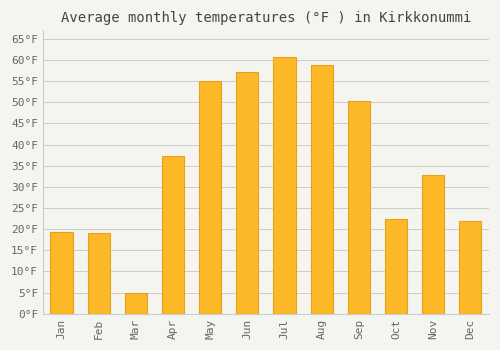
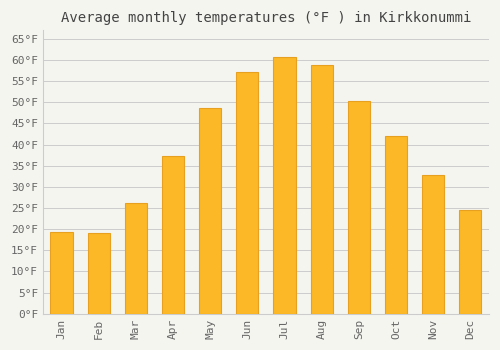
Mar: 5.0°F -> 26.2°F
May: 55.0°F -> 48.6°F
Oct: 22.5°F -> 42.0°F
Dec: 22.0°F -> 24.6°F
